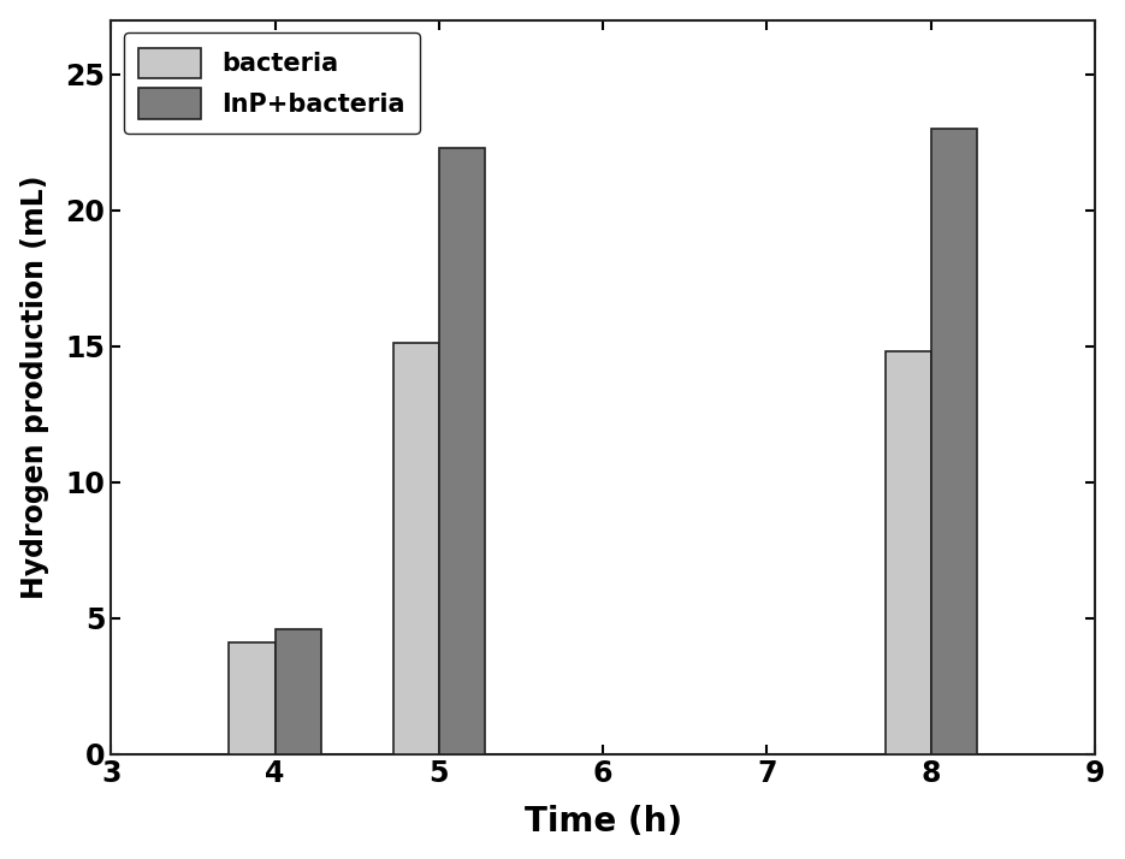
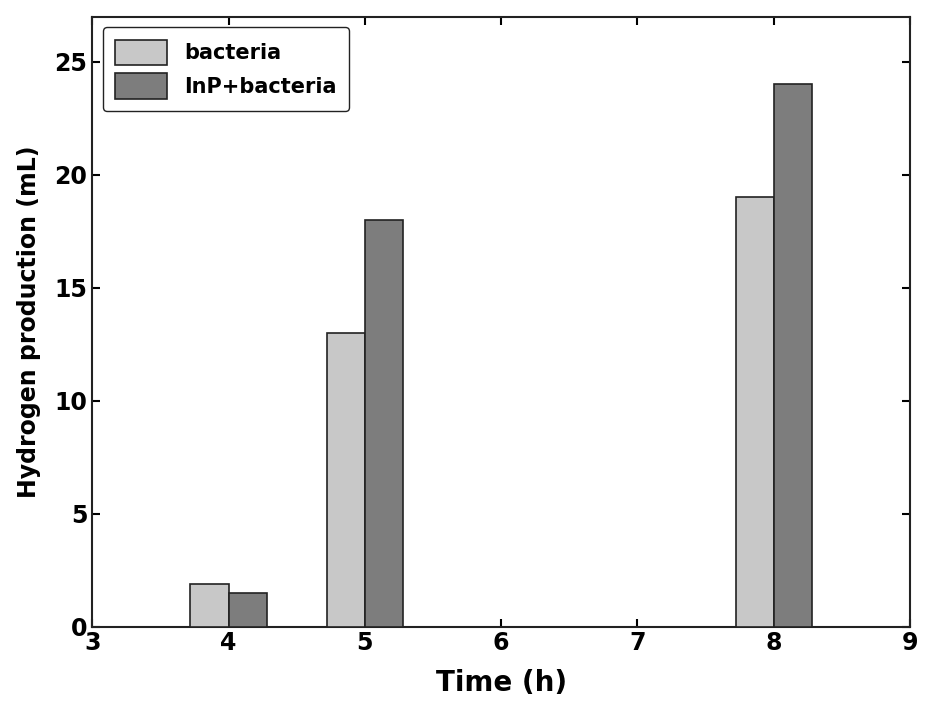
bacteria/4: 4.1 -> 1.9
InP+bacteria/4: 4.6 -> 1.5
bacteria/5: 15.1 -> 13.0
InP+bacteria/5: 22.3 -> 18.0
bacteria/8: 14.8 -> 19.0
InP+bacteria/8: 23.0 -> 24.0
